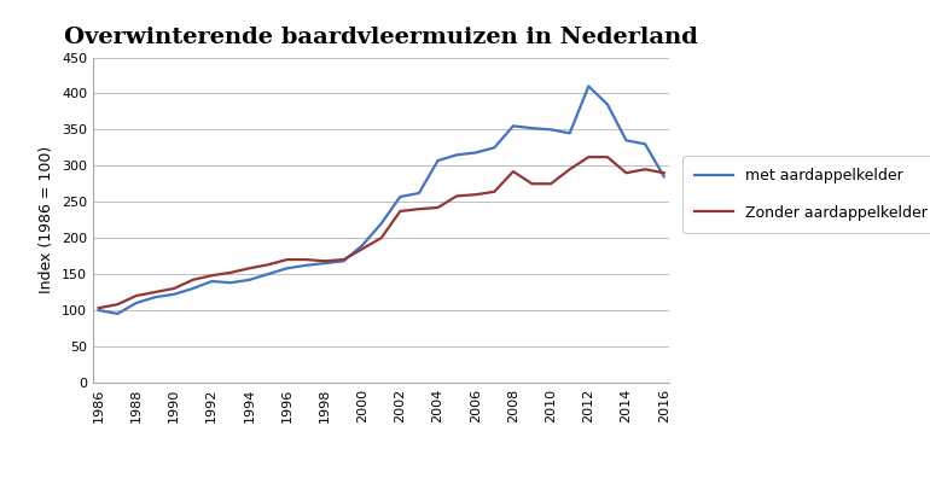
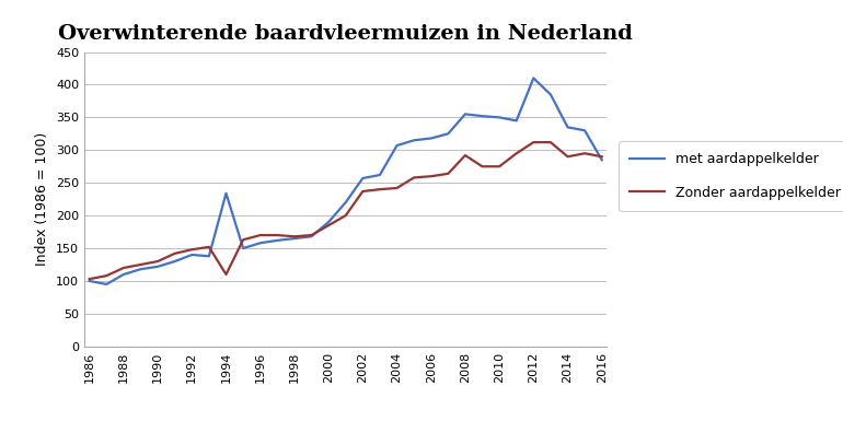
met aardappelkelder/1994: 142 -> 234
Zonder aardappelkelder/1994: 158 -> 110
